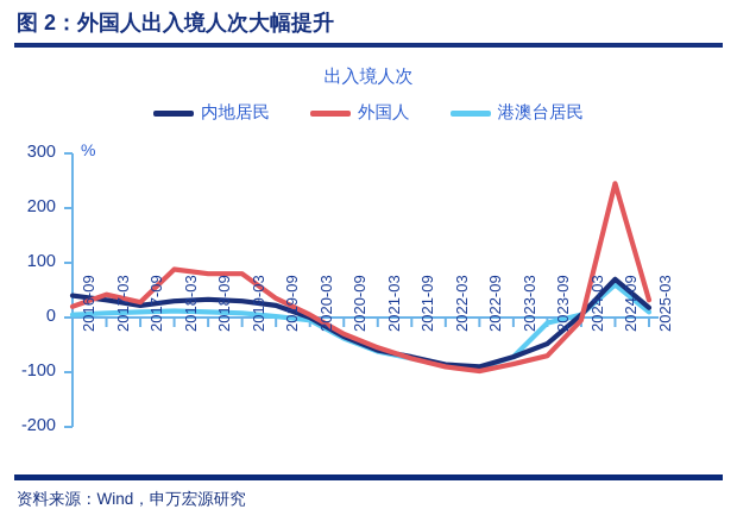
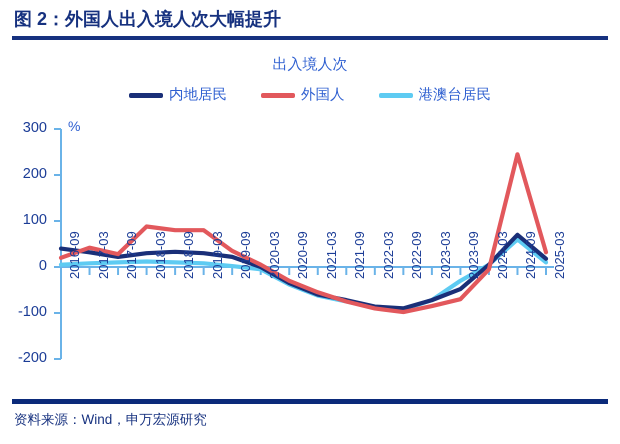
港澳台居民/2023-09: -10 -> -30
